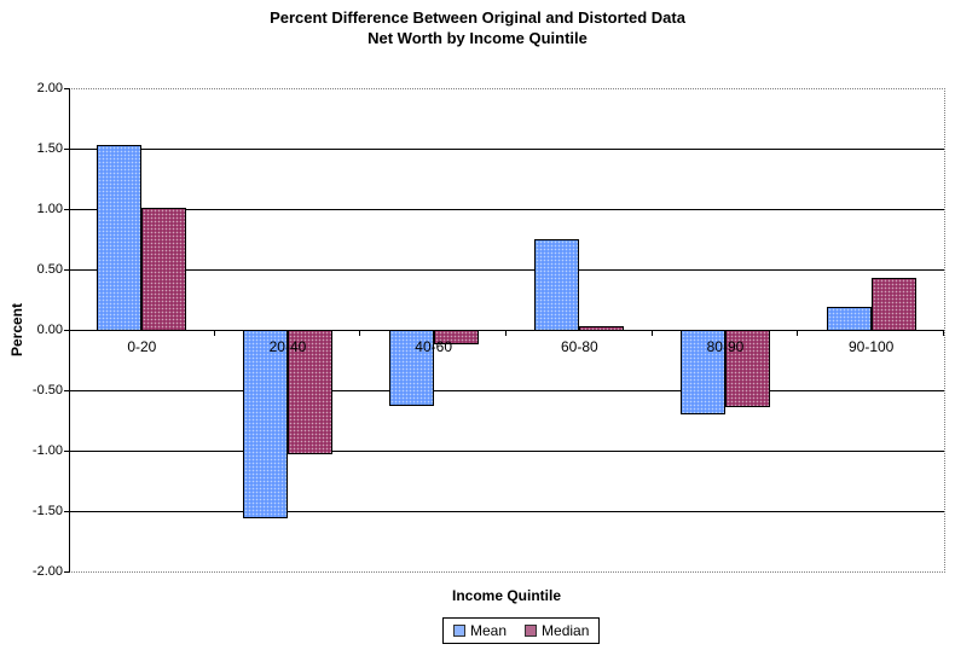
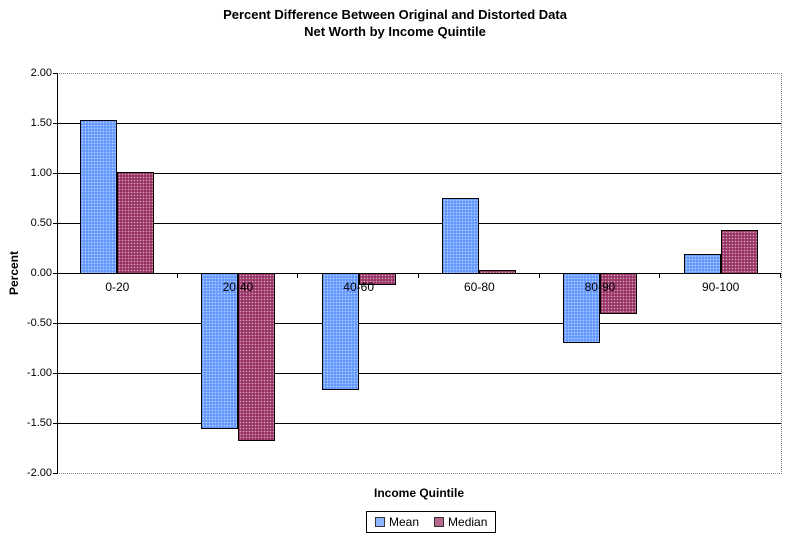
Median/20-40: -1.02 -> -1.67
Mean/40-60: -0.62 -> -1.16
Median/80-90: -0.63 -> -0.40
